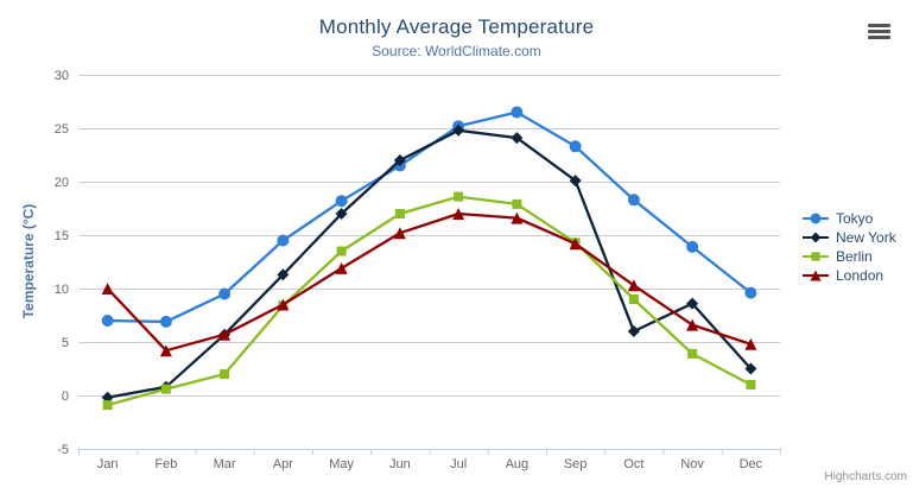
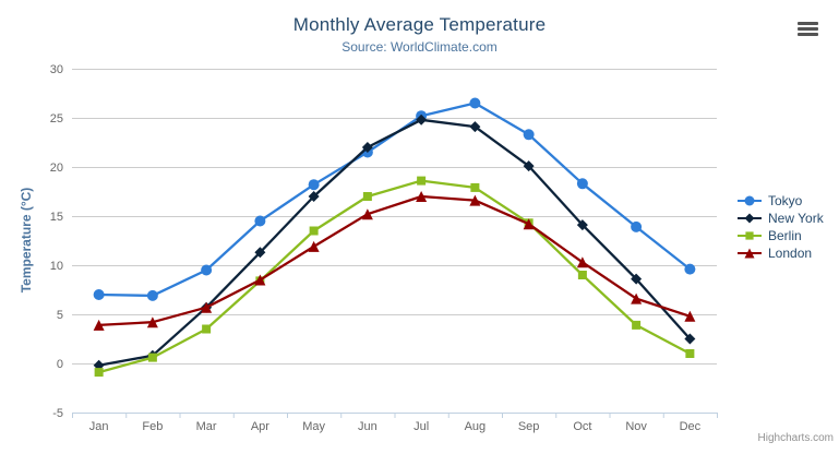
London/Jan: 10 -> 4
Berlin/Mar: 2 -> 4
New York/Oct: 6 -> 14
